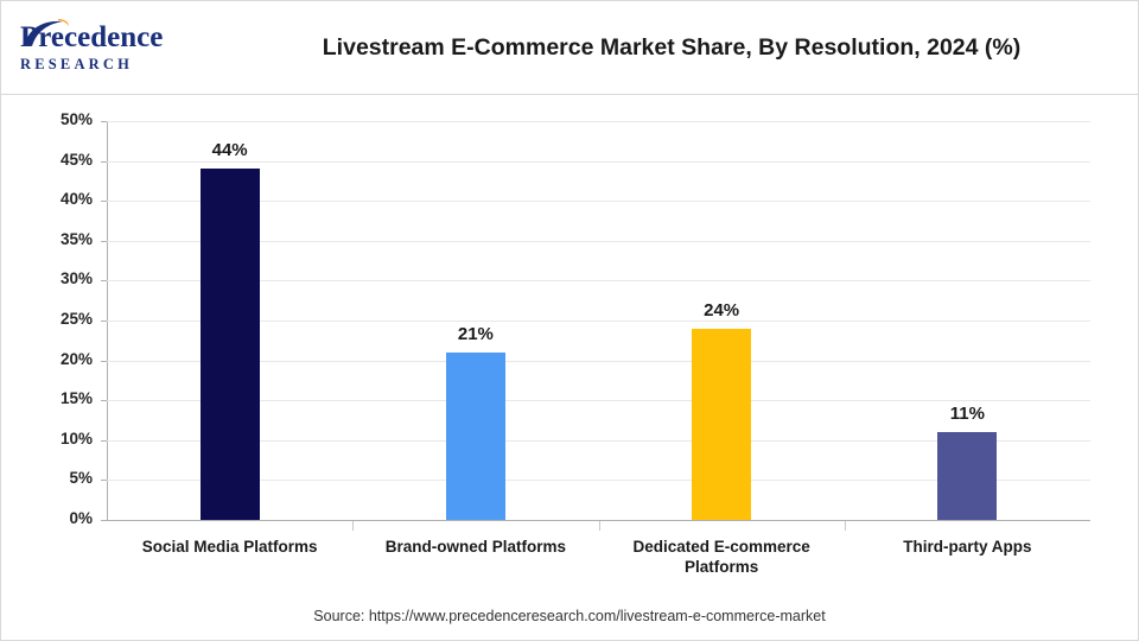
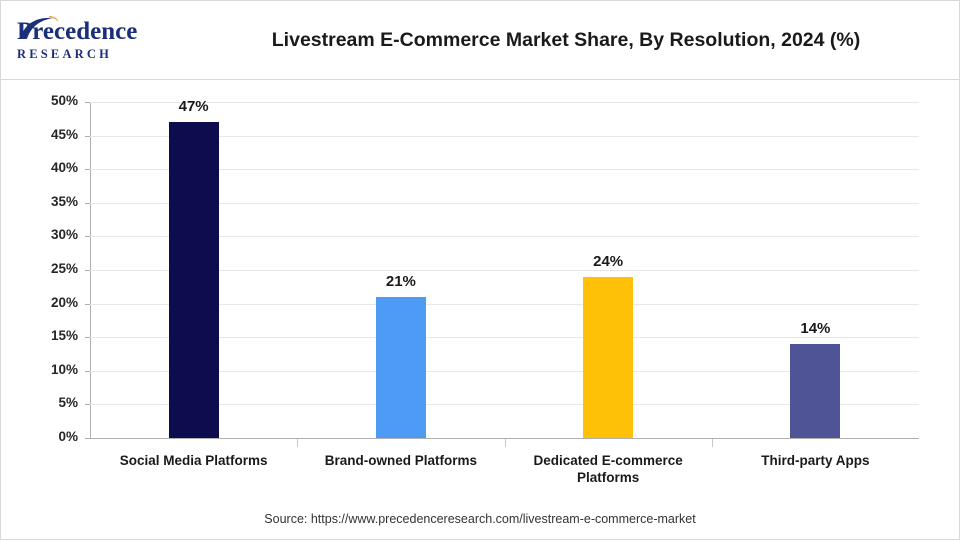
Social Media Platforms: 44% -> 47%
Third-party Apps: 11% -> 14%
